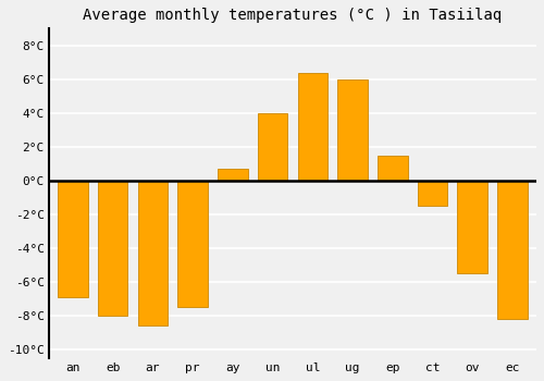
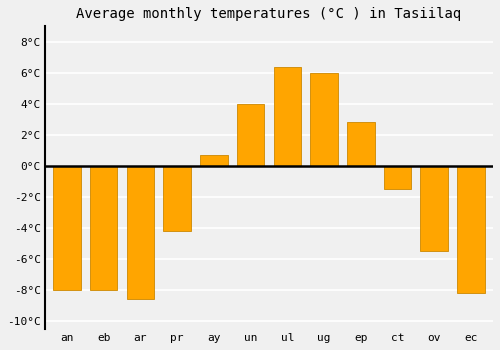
an: -6.9°C -> -8.0°C
pr: -7.5°C -> -4.2°C
ep: 1.5°C -> 2.8°C
